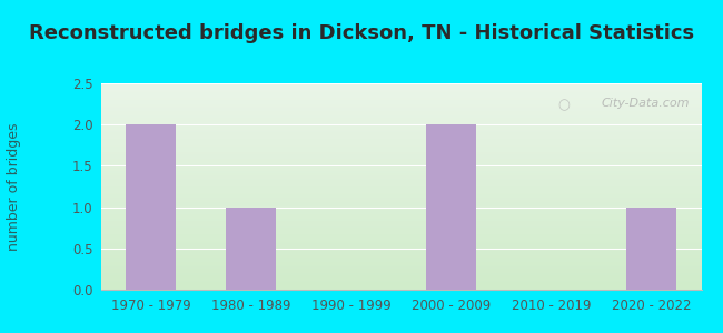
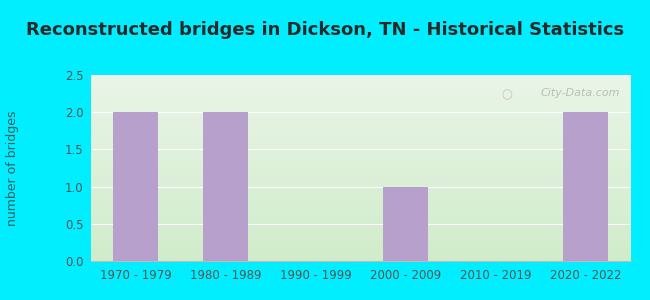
1980 - 1989: 1 -> 2
2000 - 2009: 2 -> 1
2020 - 2022: 1 -> 2
